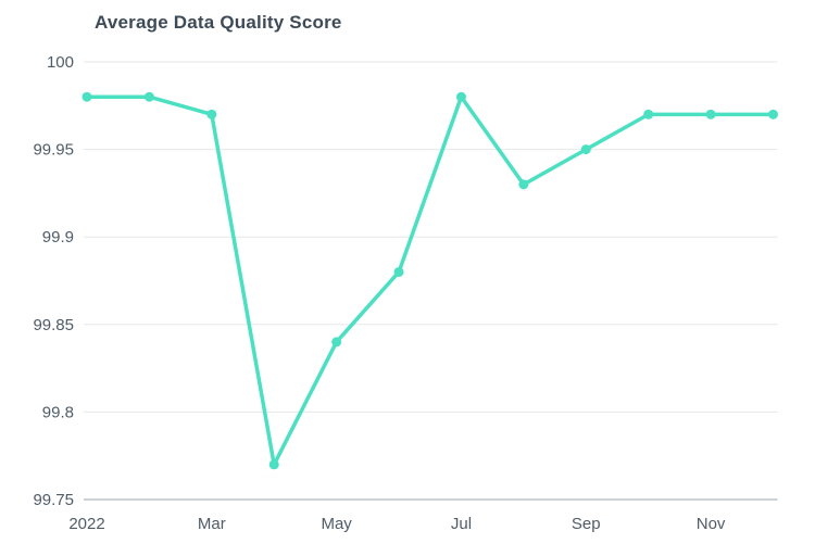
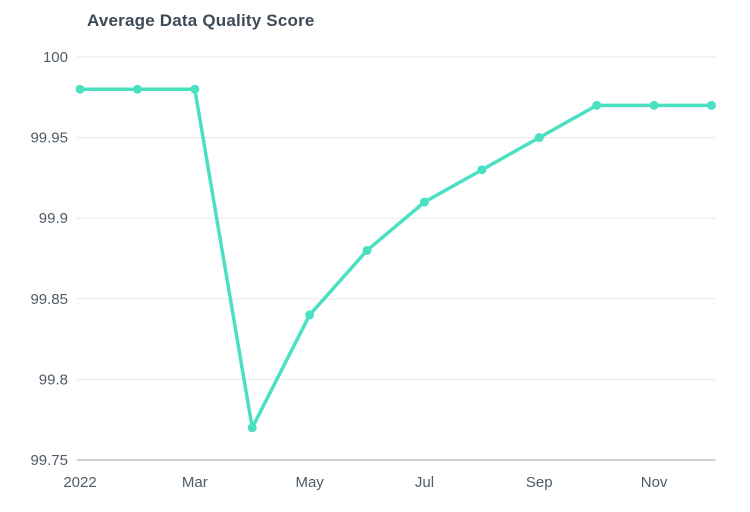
Mar: 99.97 -> 99.98
Jul: 99.98 -> 99.91
